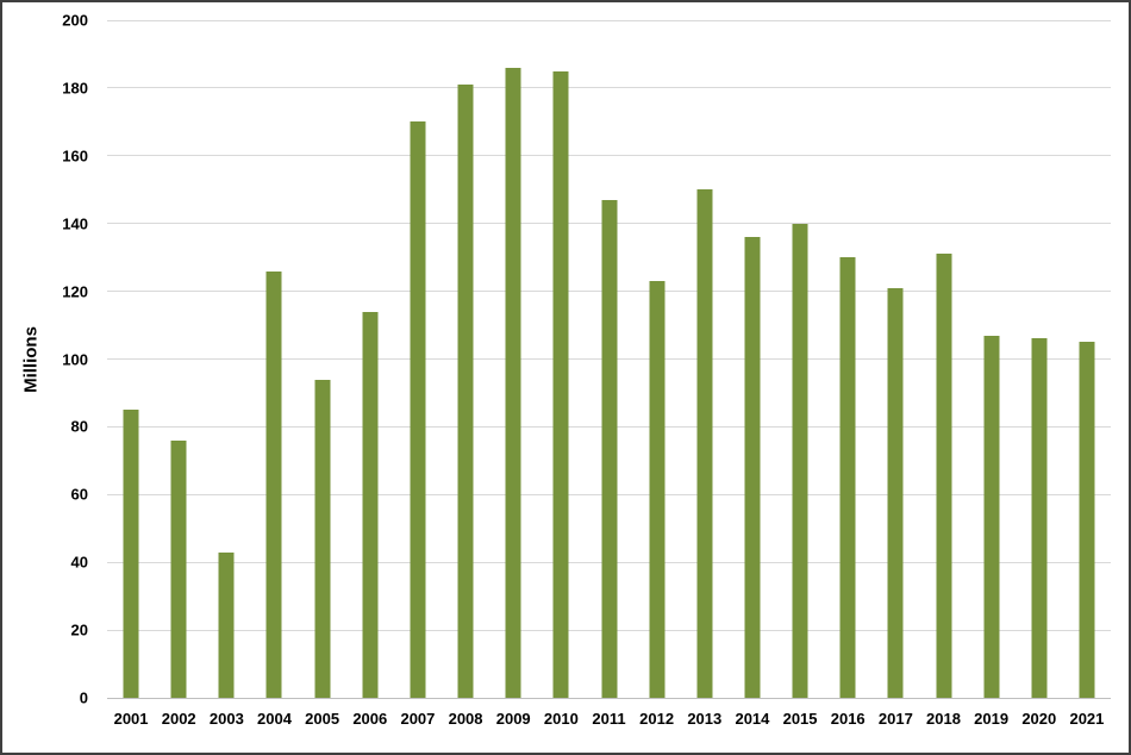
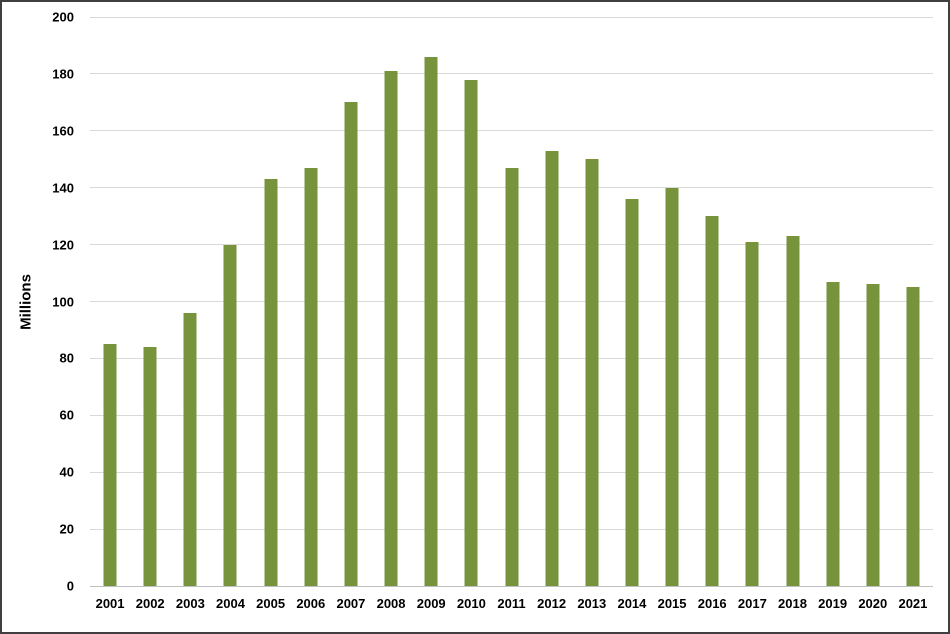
2002: 76 -> 84
2003: 43 -> 96
2004: 126 -> 120
2005: 94 -> 143
2006: 114 -> 147
2010: 185 -> 178
2012: 123 -> 153
2018: 131 -> 123
